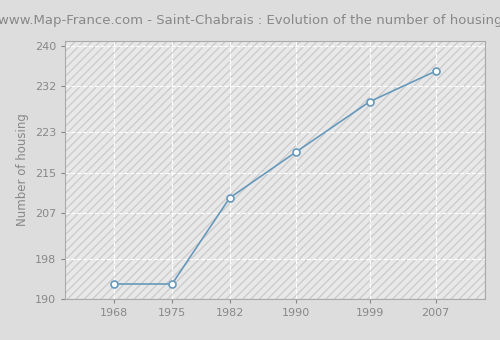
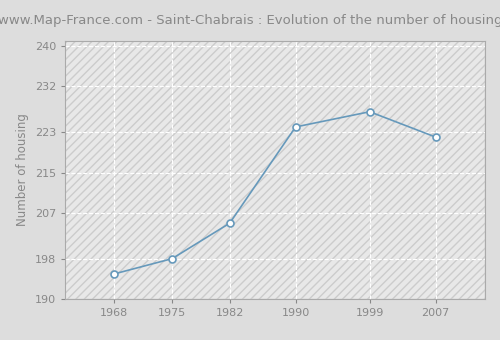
1968: 193 -> 195
1975: 193 -> 198
1982: 210 -> 205
1990: 219 -> 224
1999: 229 -> 227
2007: 235 -> 222
